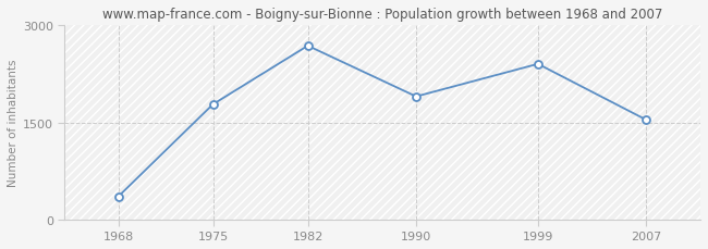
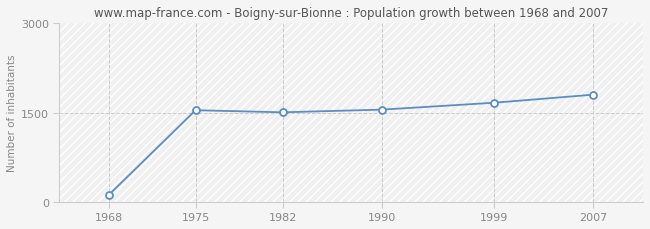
1968: 360 -> 120
1975: 1780 -> 1540
1982: 2680 -> 1500
1990: 1900 -> 1550
1999: 2400 -> 1660
2007: 1540 -> 1800
